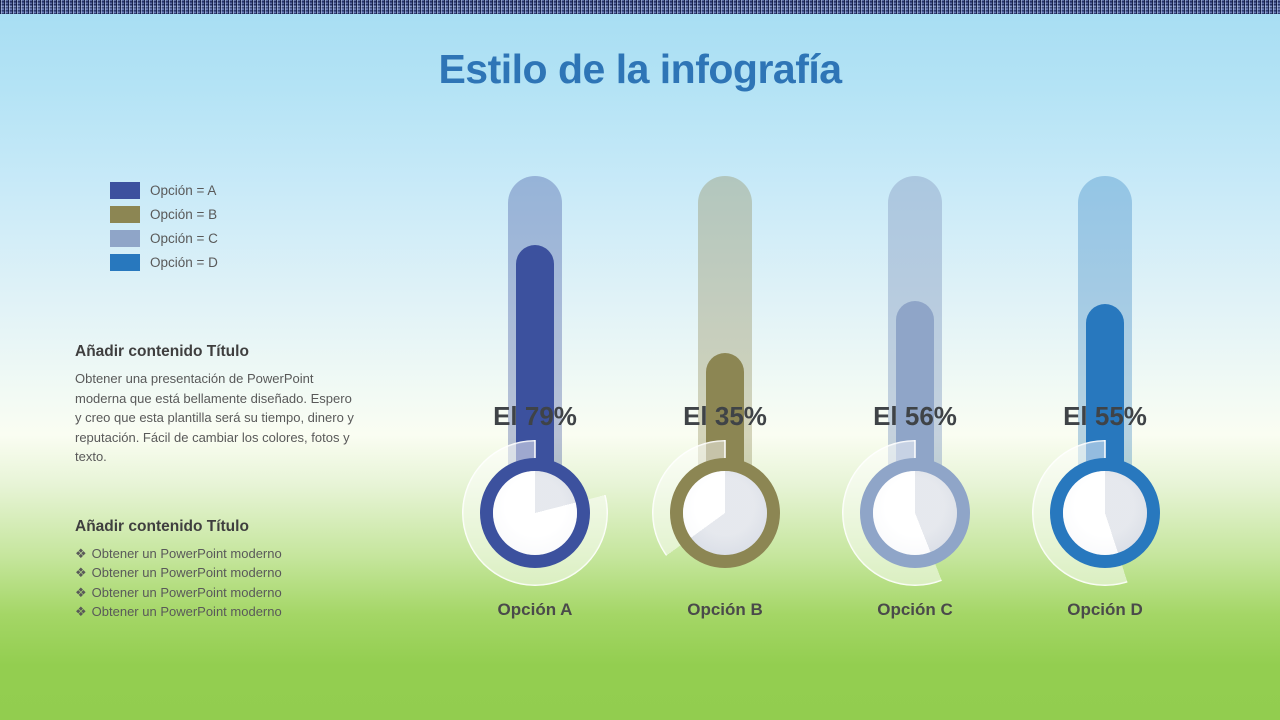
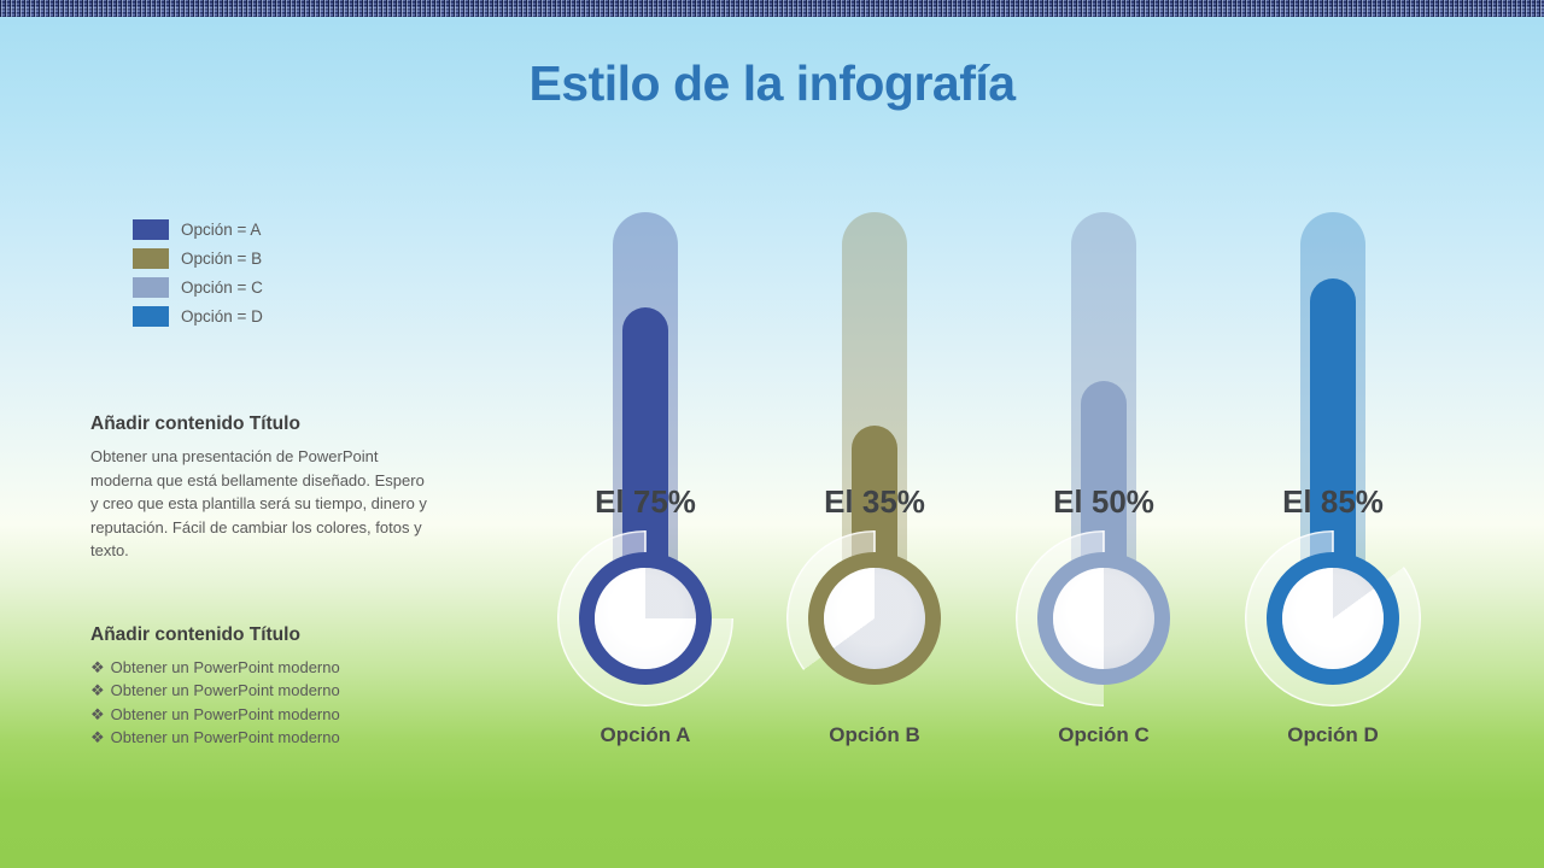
Opción A: 79% -> 75%
Opción C: 56% -> 50%
Opción D: 55% -> 85%
